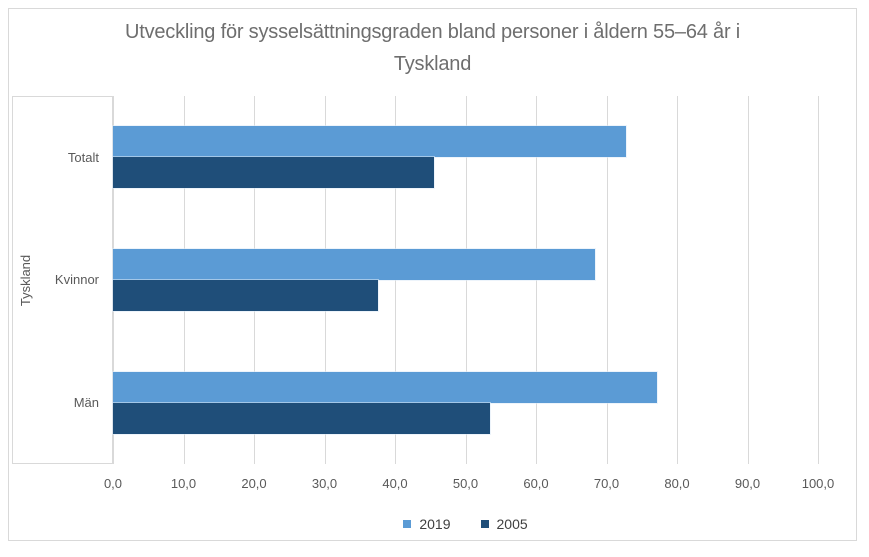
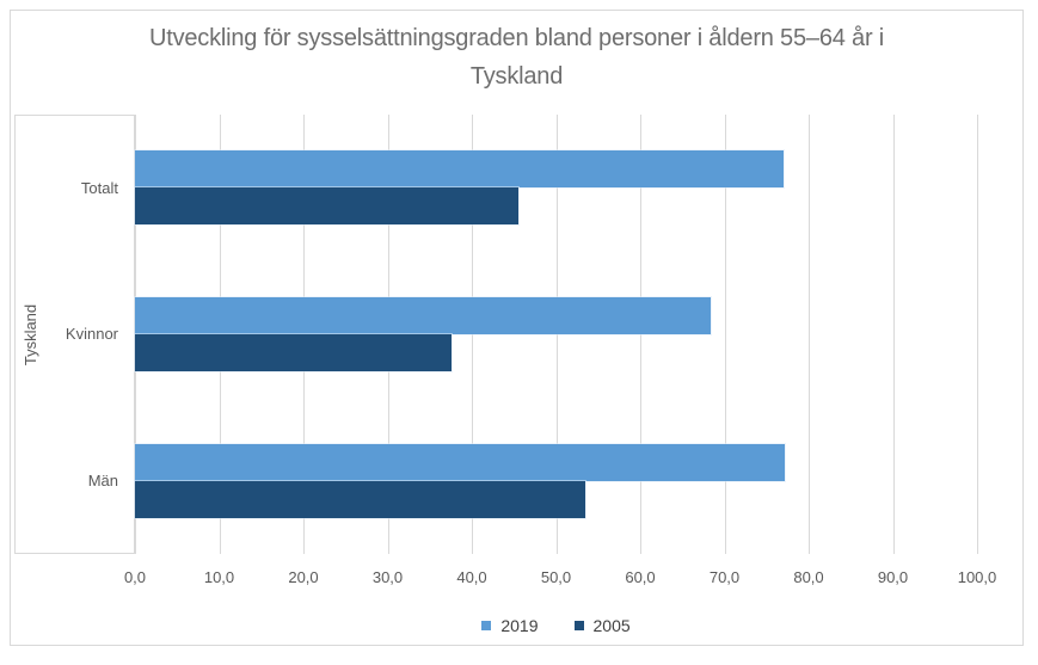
2019/Totalt: 73 -> 77
